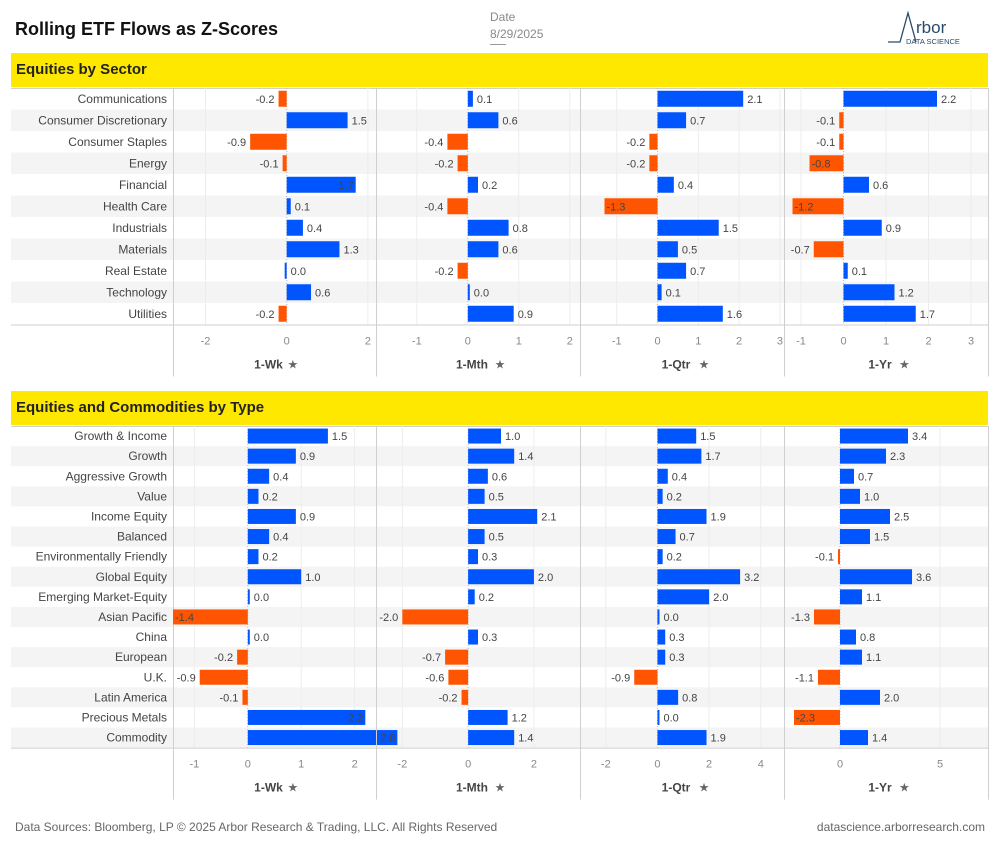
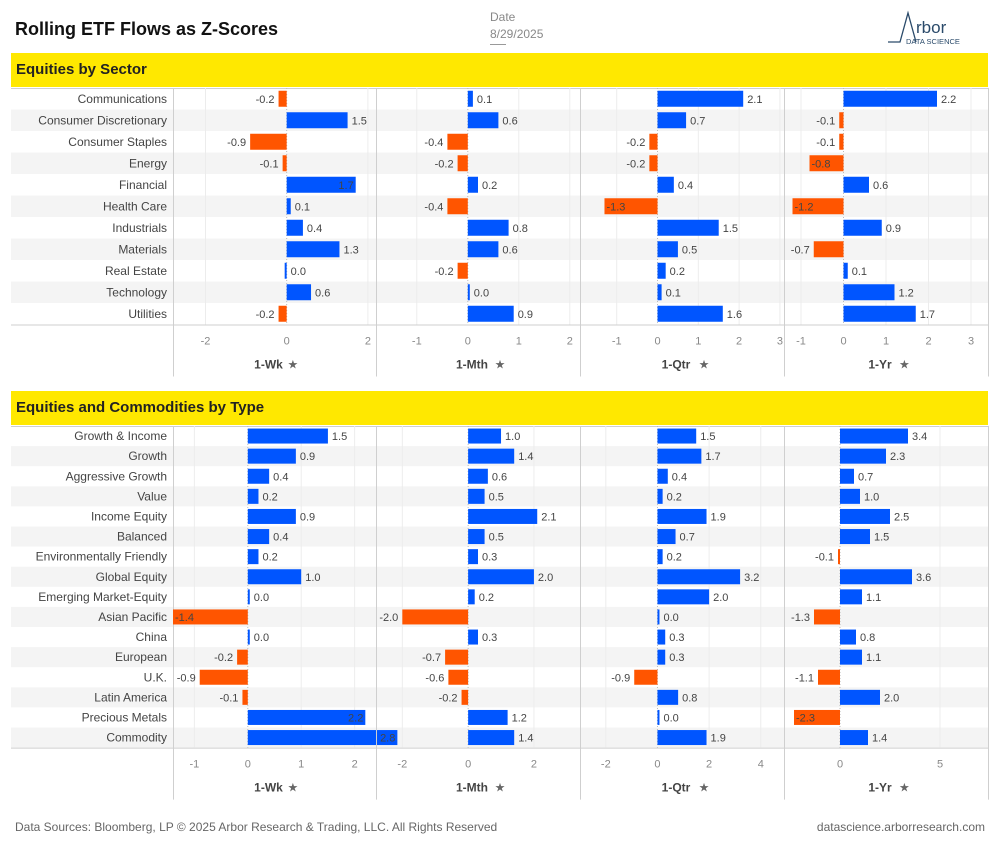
Equities by Sector/1-Qtr/Real Estate: 0.7 -> 0.2
